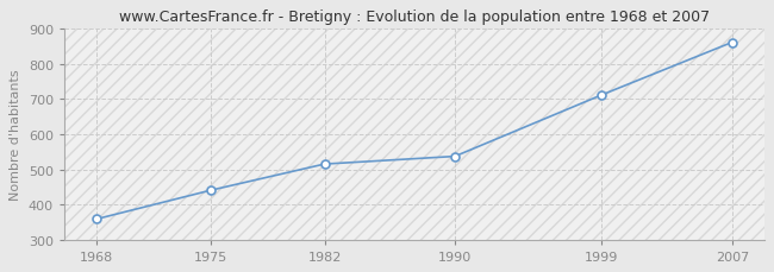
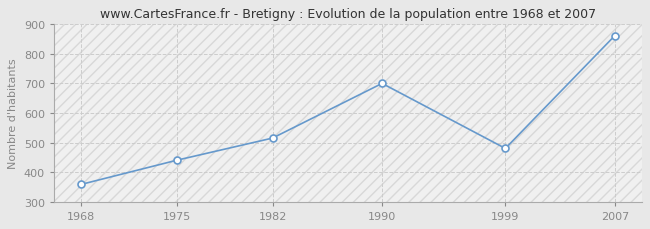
1990: 537 -> 700
1999: 712 -> 480
